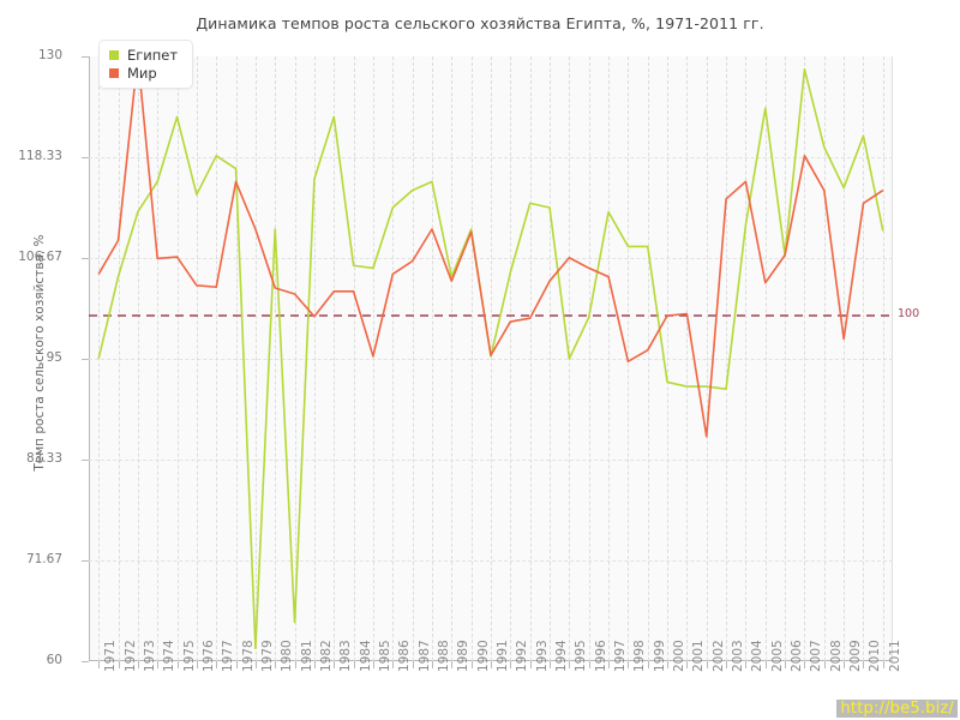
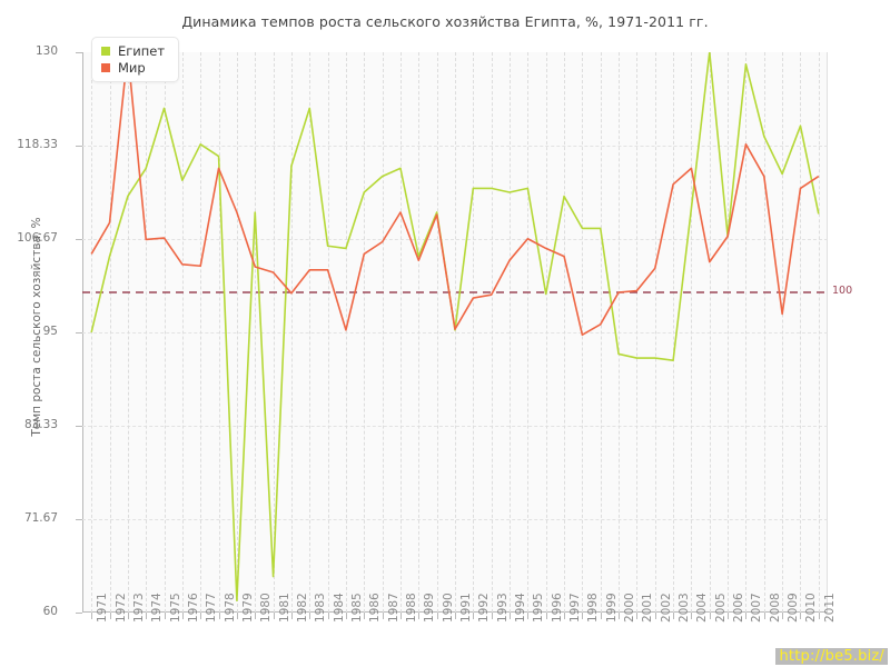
Египет/1992: 105 -> 113
Египет/1995: 95 -> 113
Мир/2002: 86 -> 103
Египет/2005: 124 -> 130
